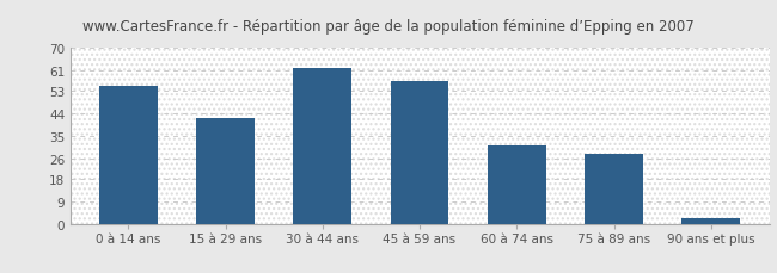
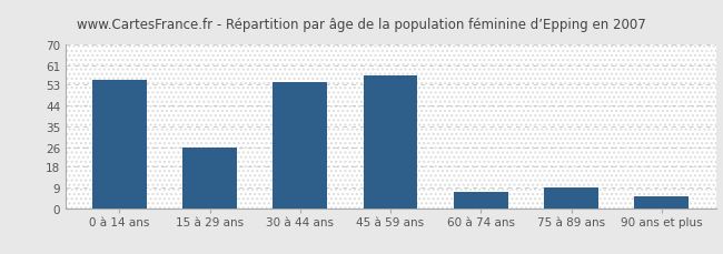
15 à 29 ans: 42 -> 26
30 à 44 ans: 62 -> 54
60 à 74 ans: 31 -> 7
75 à 89 ans: 28 -> 9
90 ans et plus: 2 -> 5
